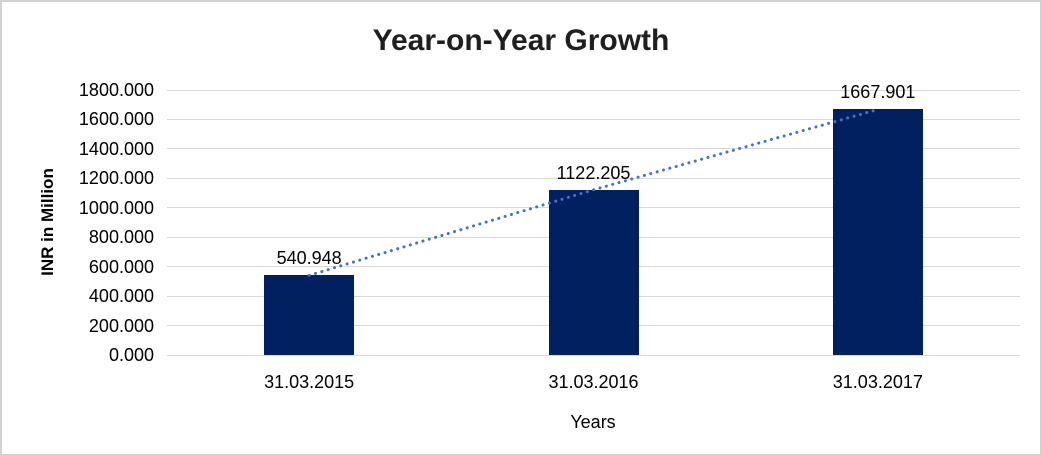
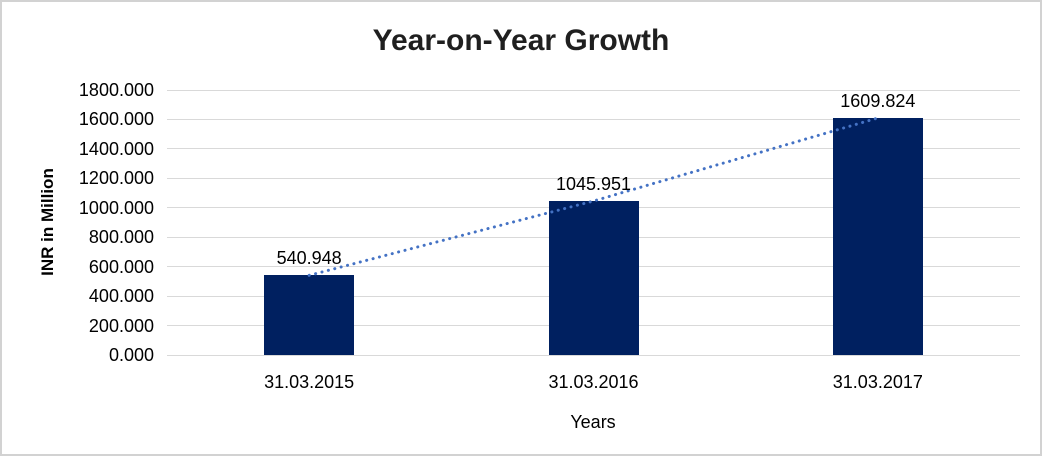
31.03.2016: 1122.205 -> 1045.951
31.03.2017: 1667.901 -> 1609.824
